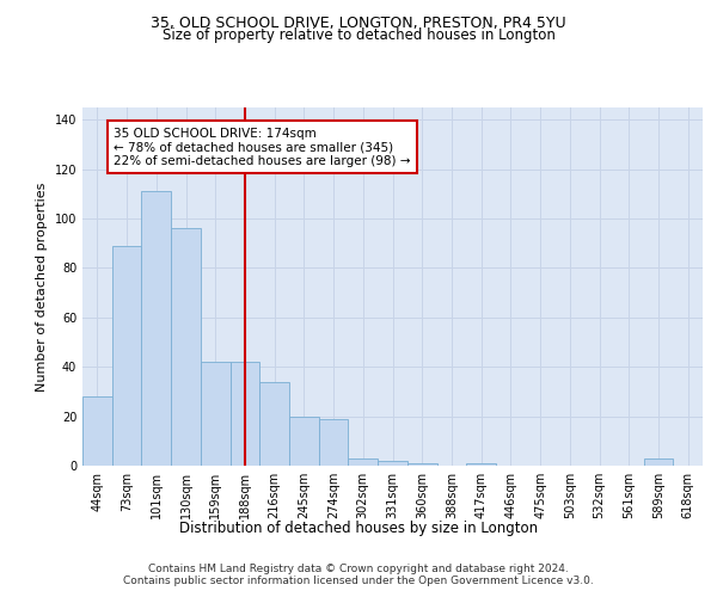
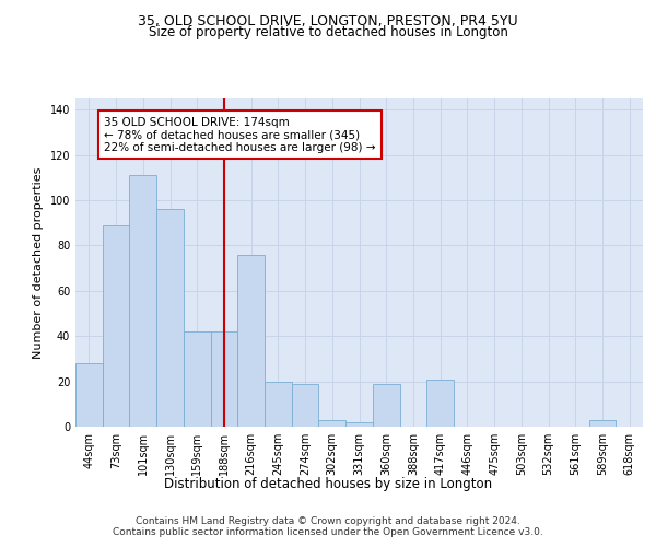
216sqm: 34 -> 76
360sqm: 1 -> 19
417sqm: 1 -> 21
